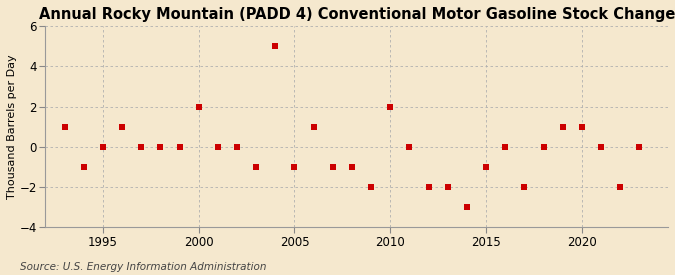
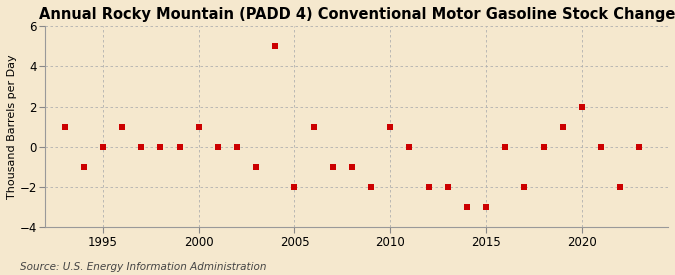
2000: 2 -> 1
2005: -1 -> -2
2010: 2 -> 1
2015: -1 -> -3
2020: 1 -> 2
